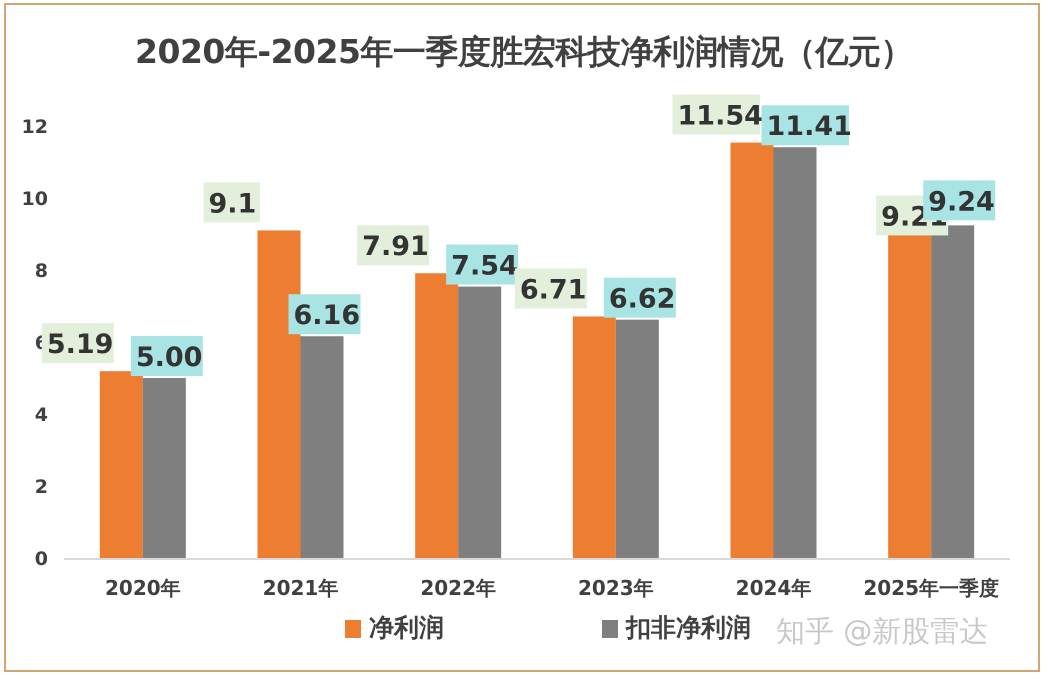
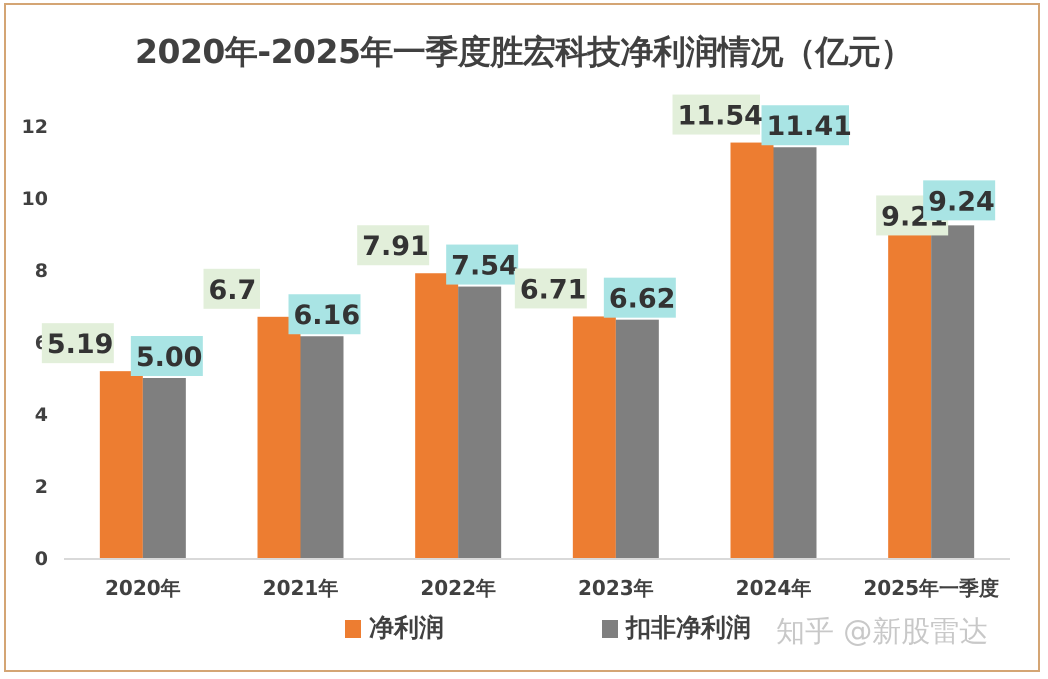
净利润/2021年: 9.1 -> 6.7
